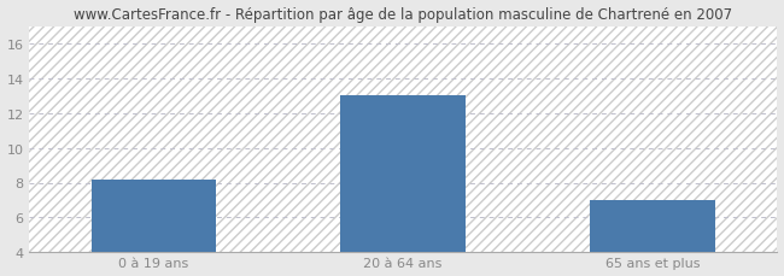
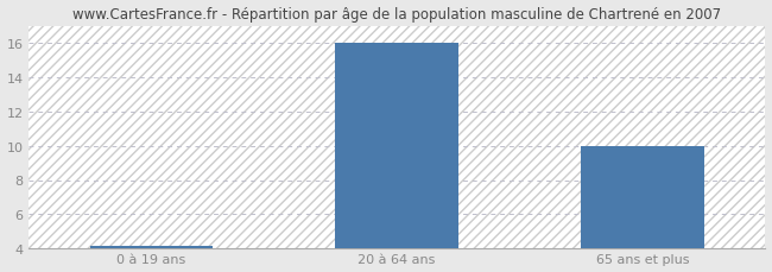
0 à 19 ans: 8.2 -> 4.2
20 à 64 ans: 13.0 -> 16.0
65 ans et plus: 7.0 -> 10.0
